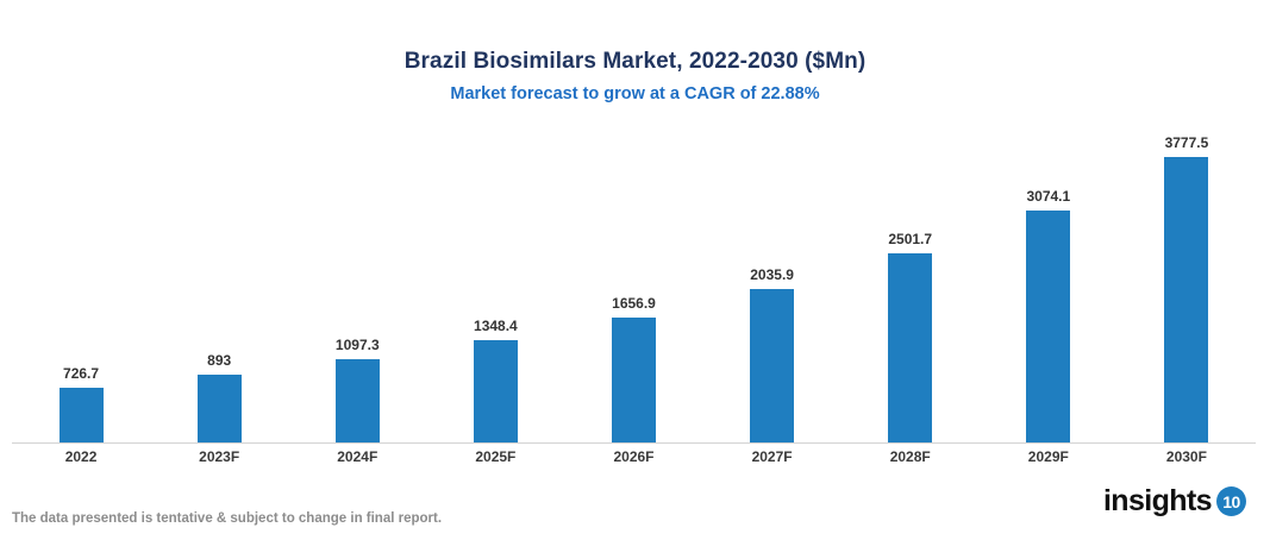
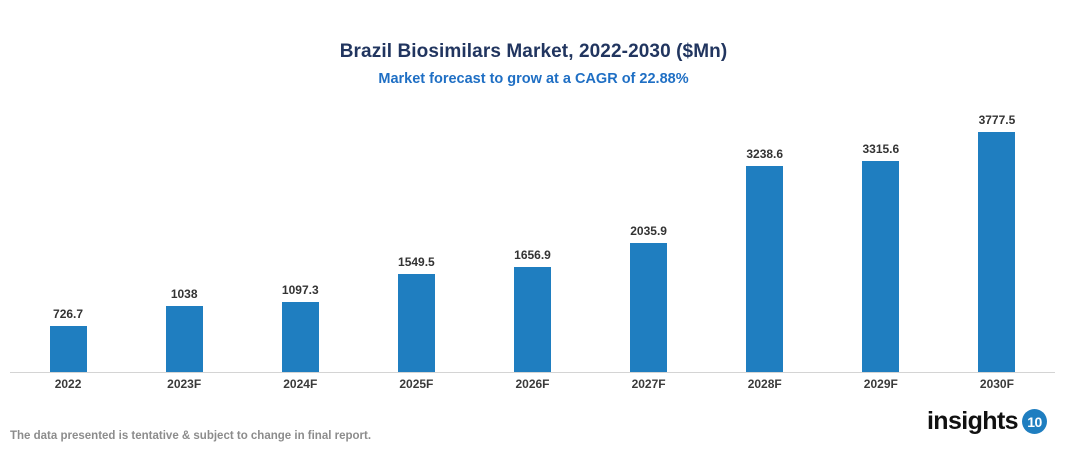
2023F: 893 -> 1038
2025F: 1348.4 -> 1549.5
2028F: 2501.7 -> 3238.6
2029F: 3074.1 -> 3315.6
